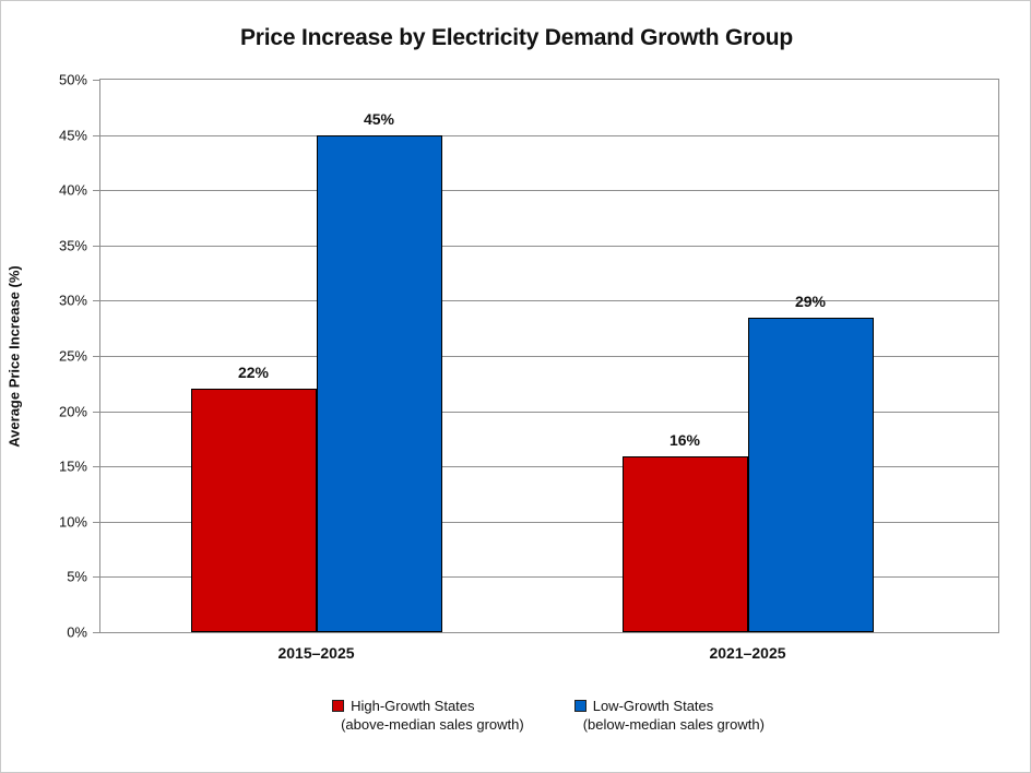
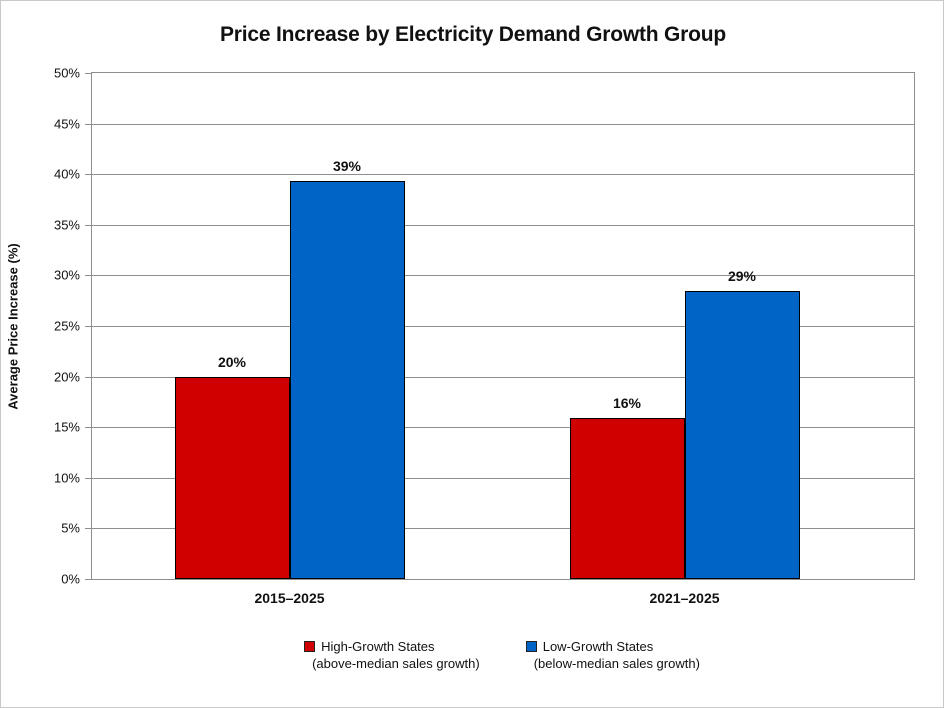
High-Growth States/2015–2025: 22% -> 20%
Low-Growth States/2015–2025: 45% -> 39%
